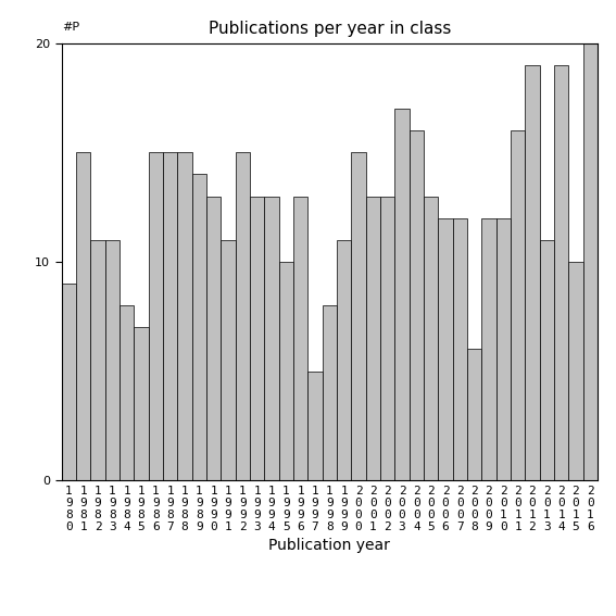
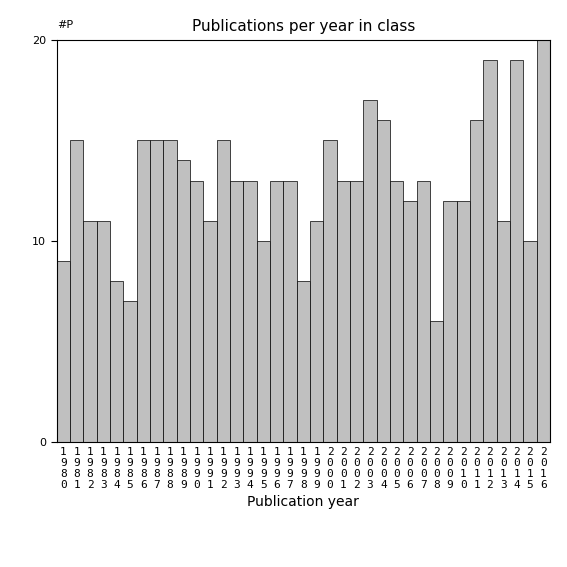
1 9 9 7: 5 -> 13
2 0 0 7: 12 -> 13
